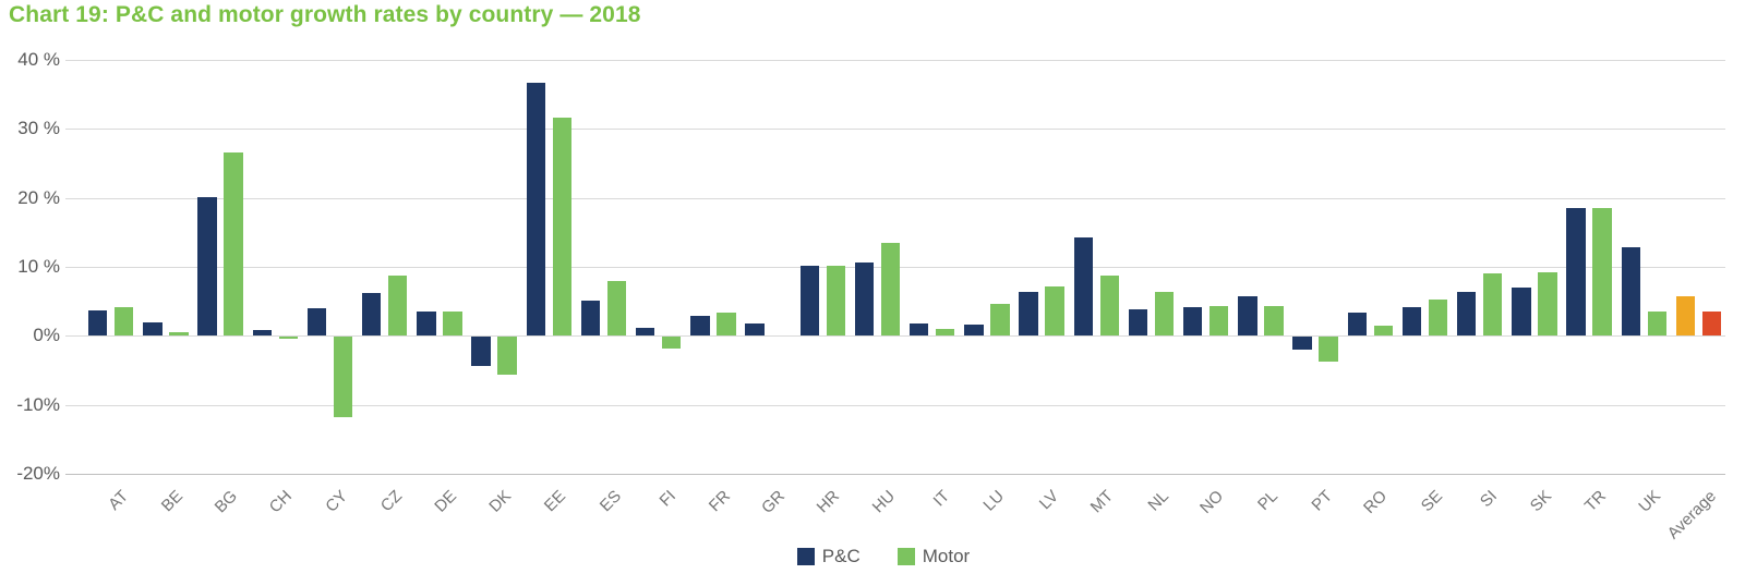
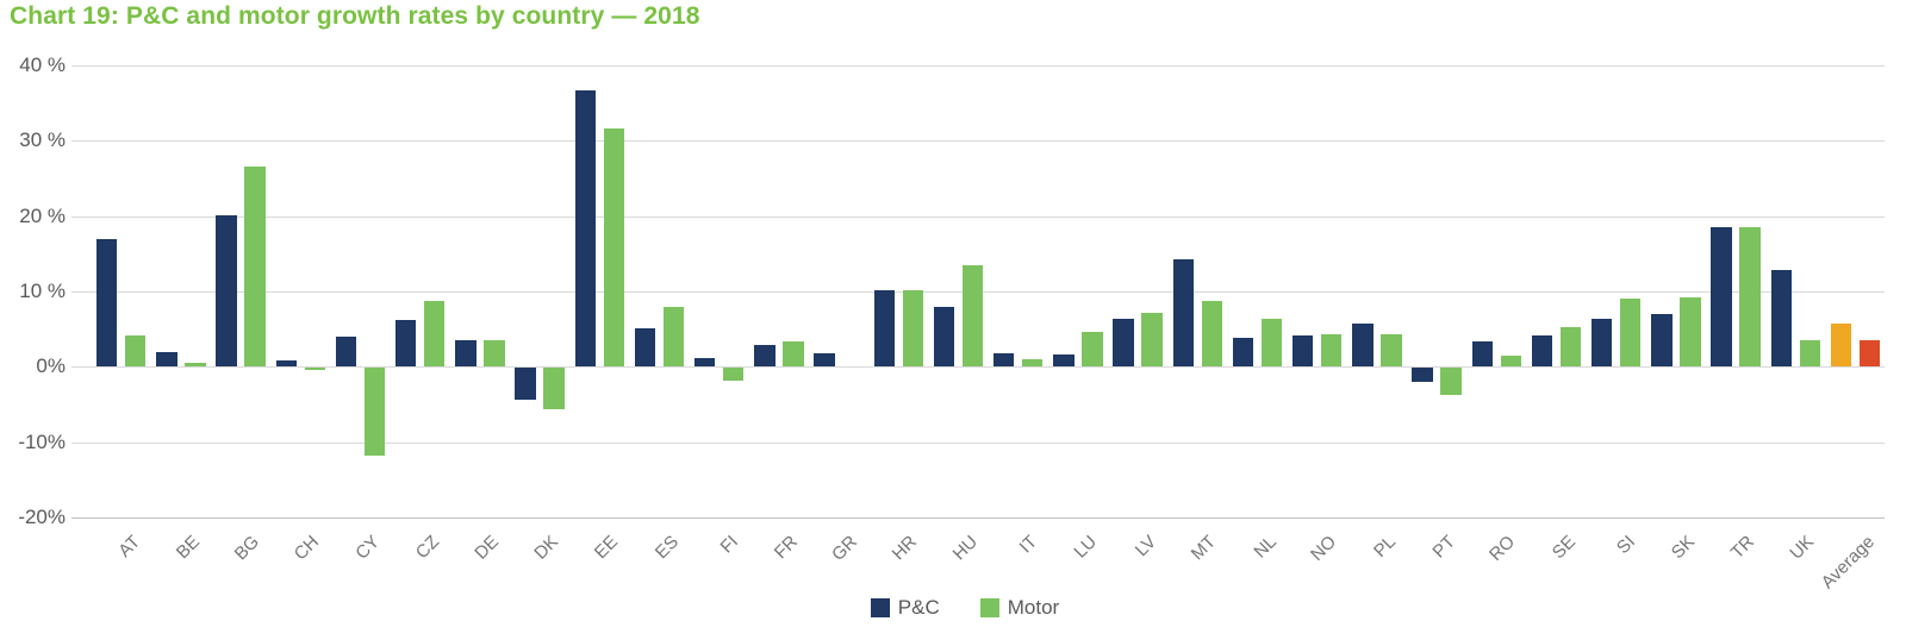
P&C/AT: 4% -> 17%
P&C/HU: 11% -> 8%
